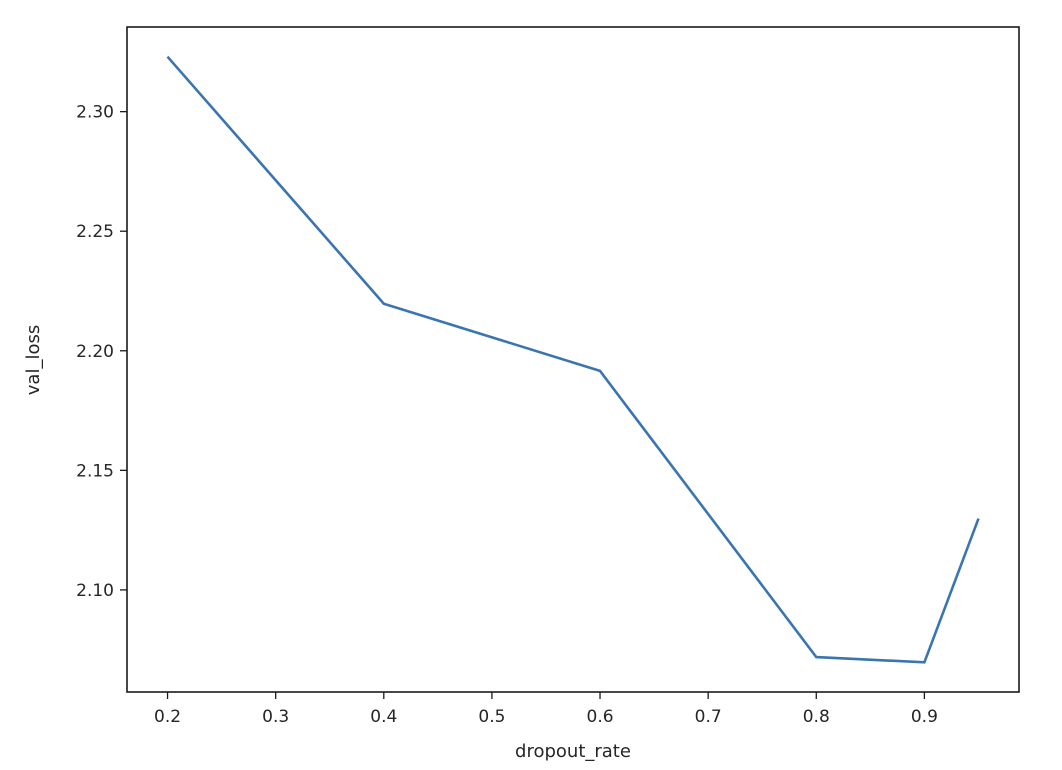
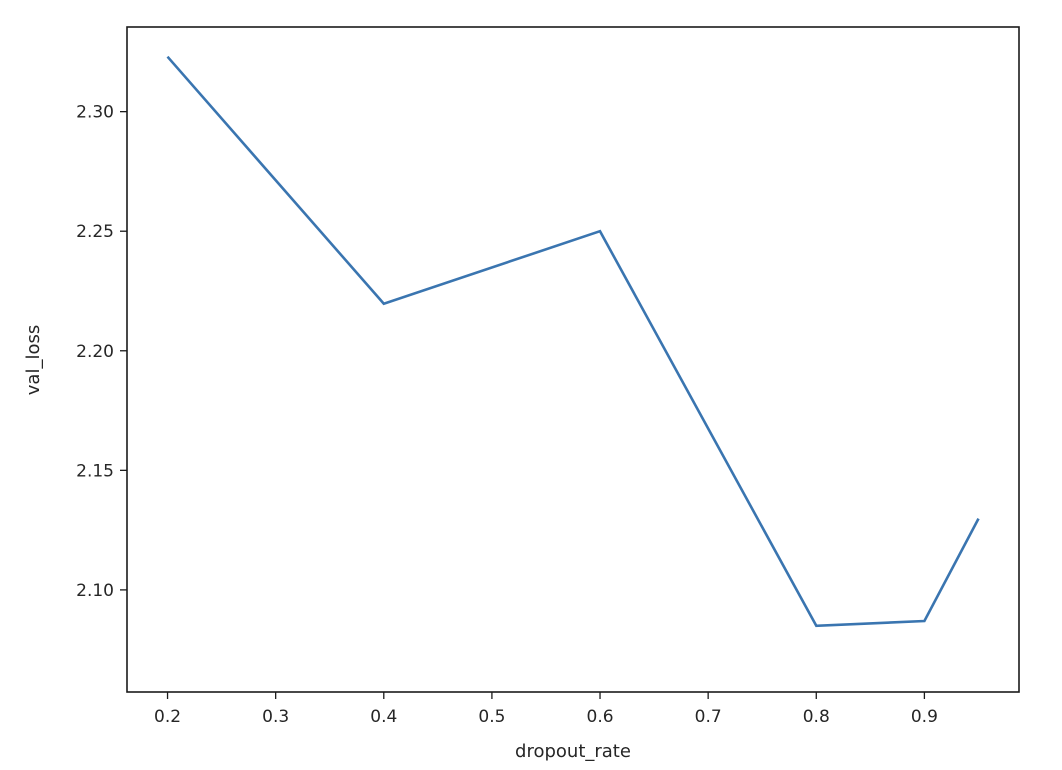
0.6: 2.192 -> 2.250
0.8: 2.072 -> 2.085
0.9: 2.070 -> 2.087
